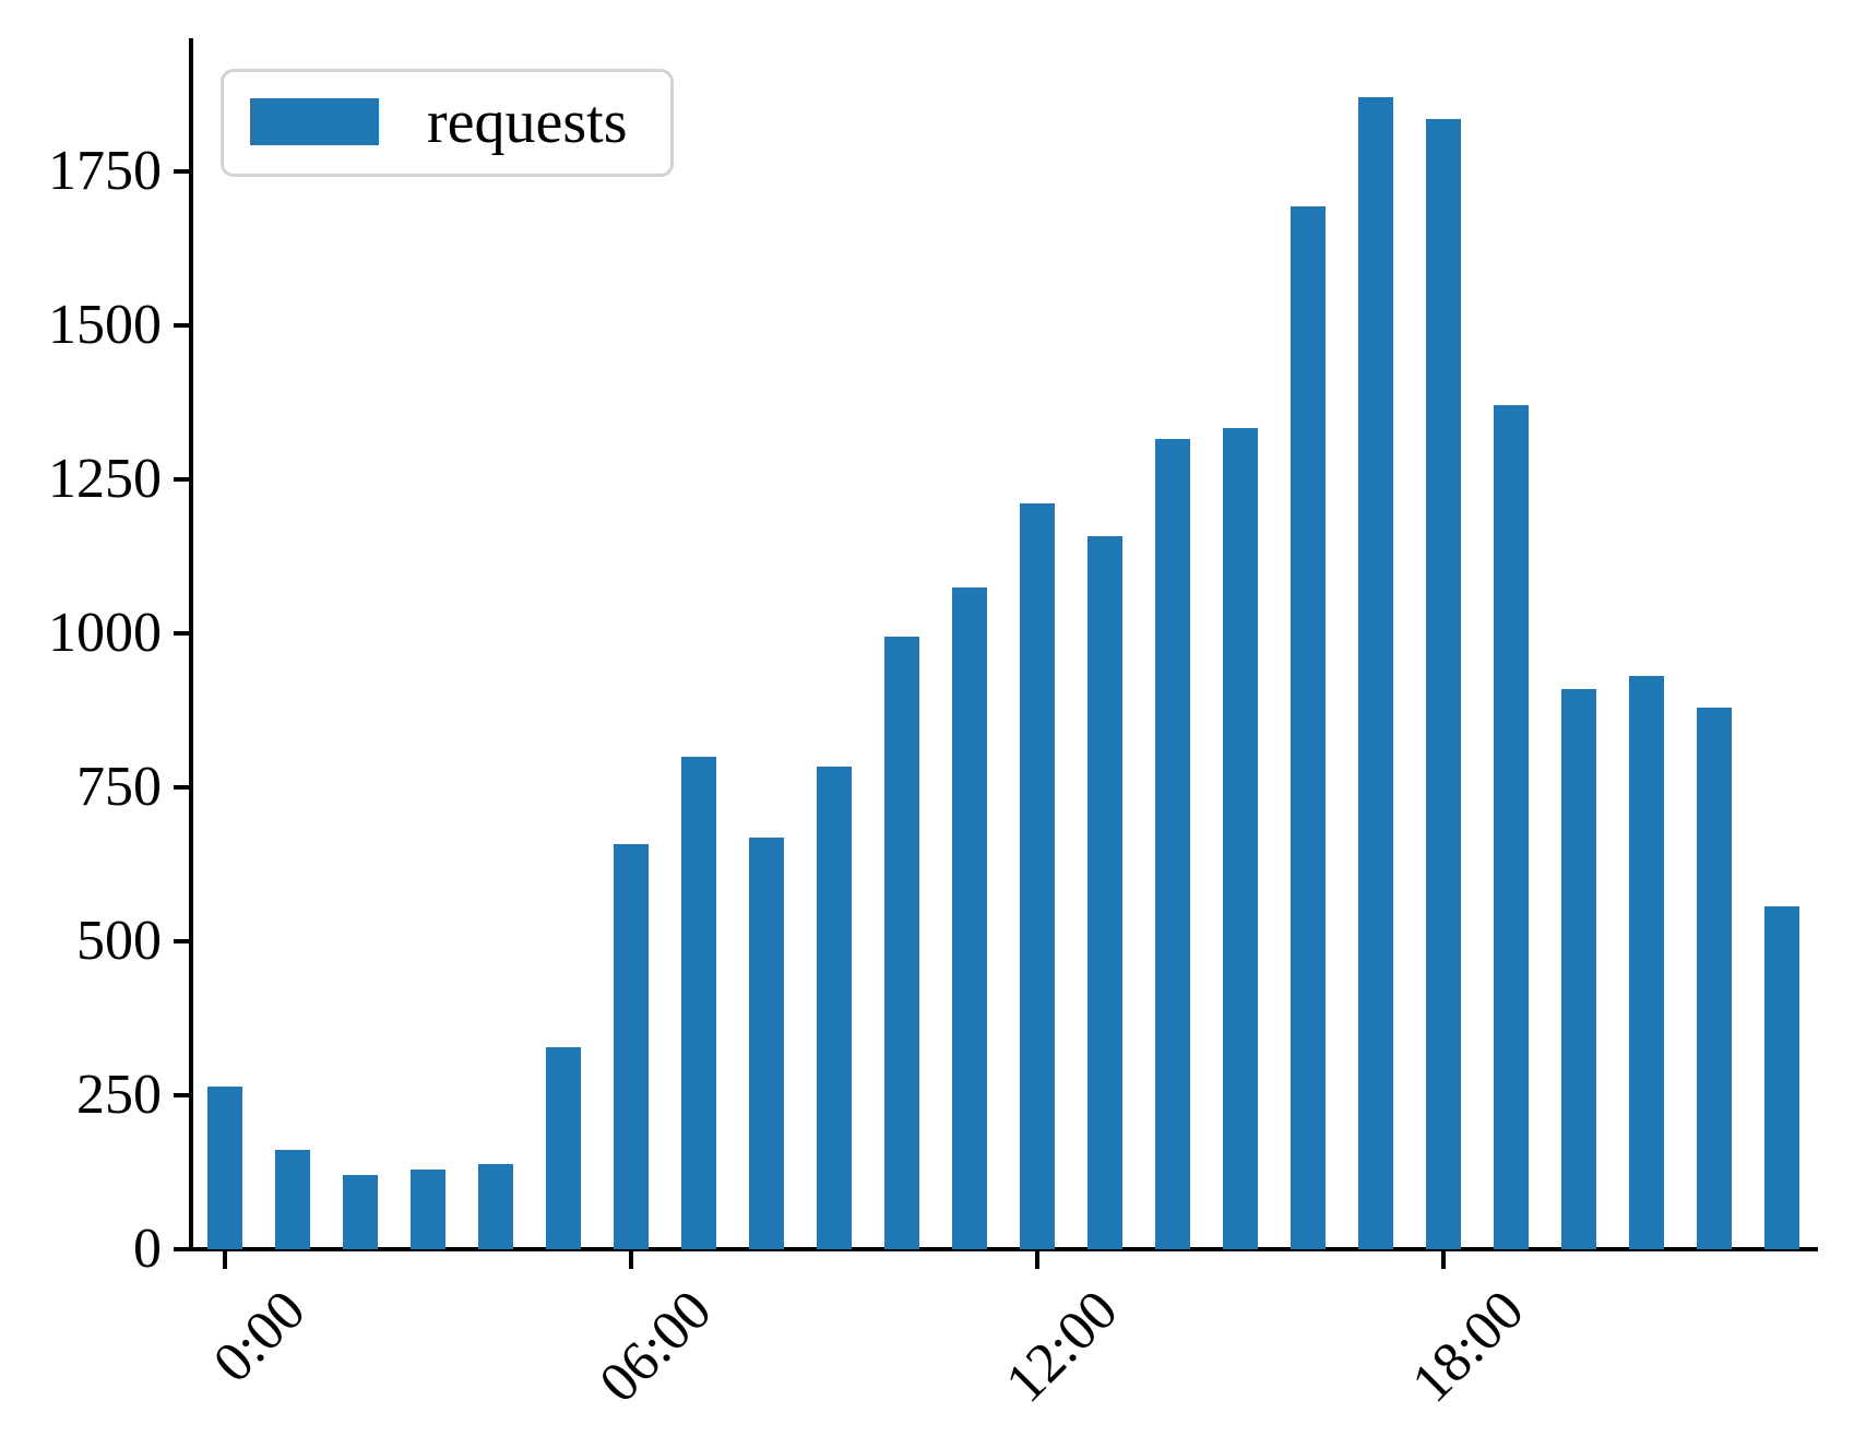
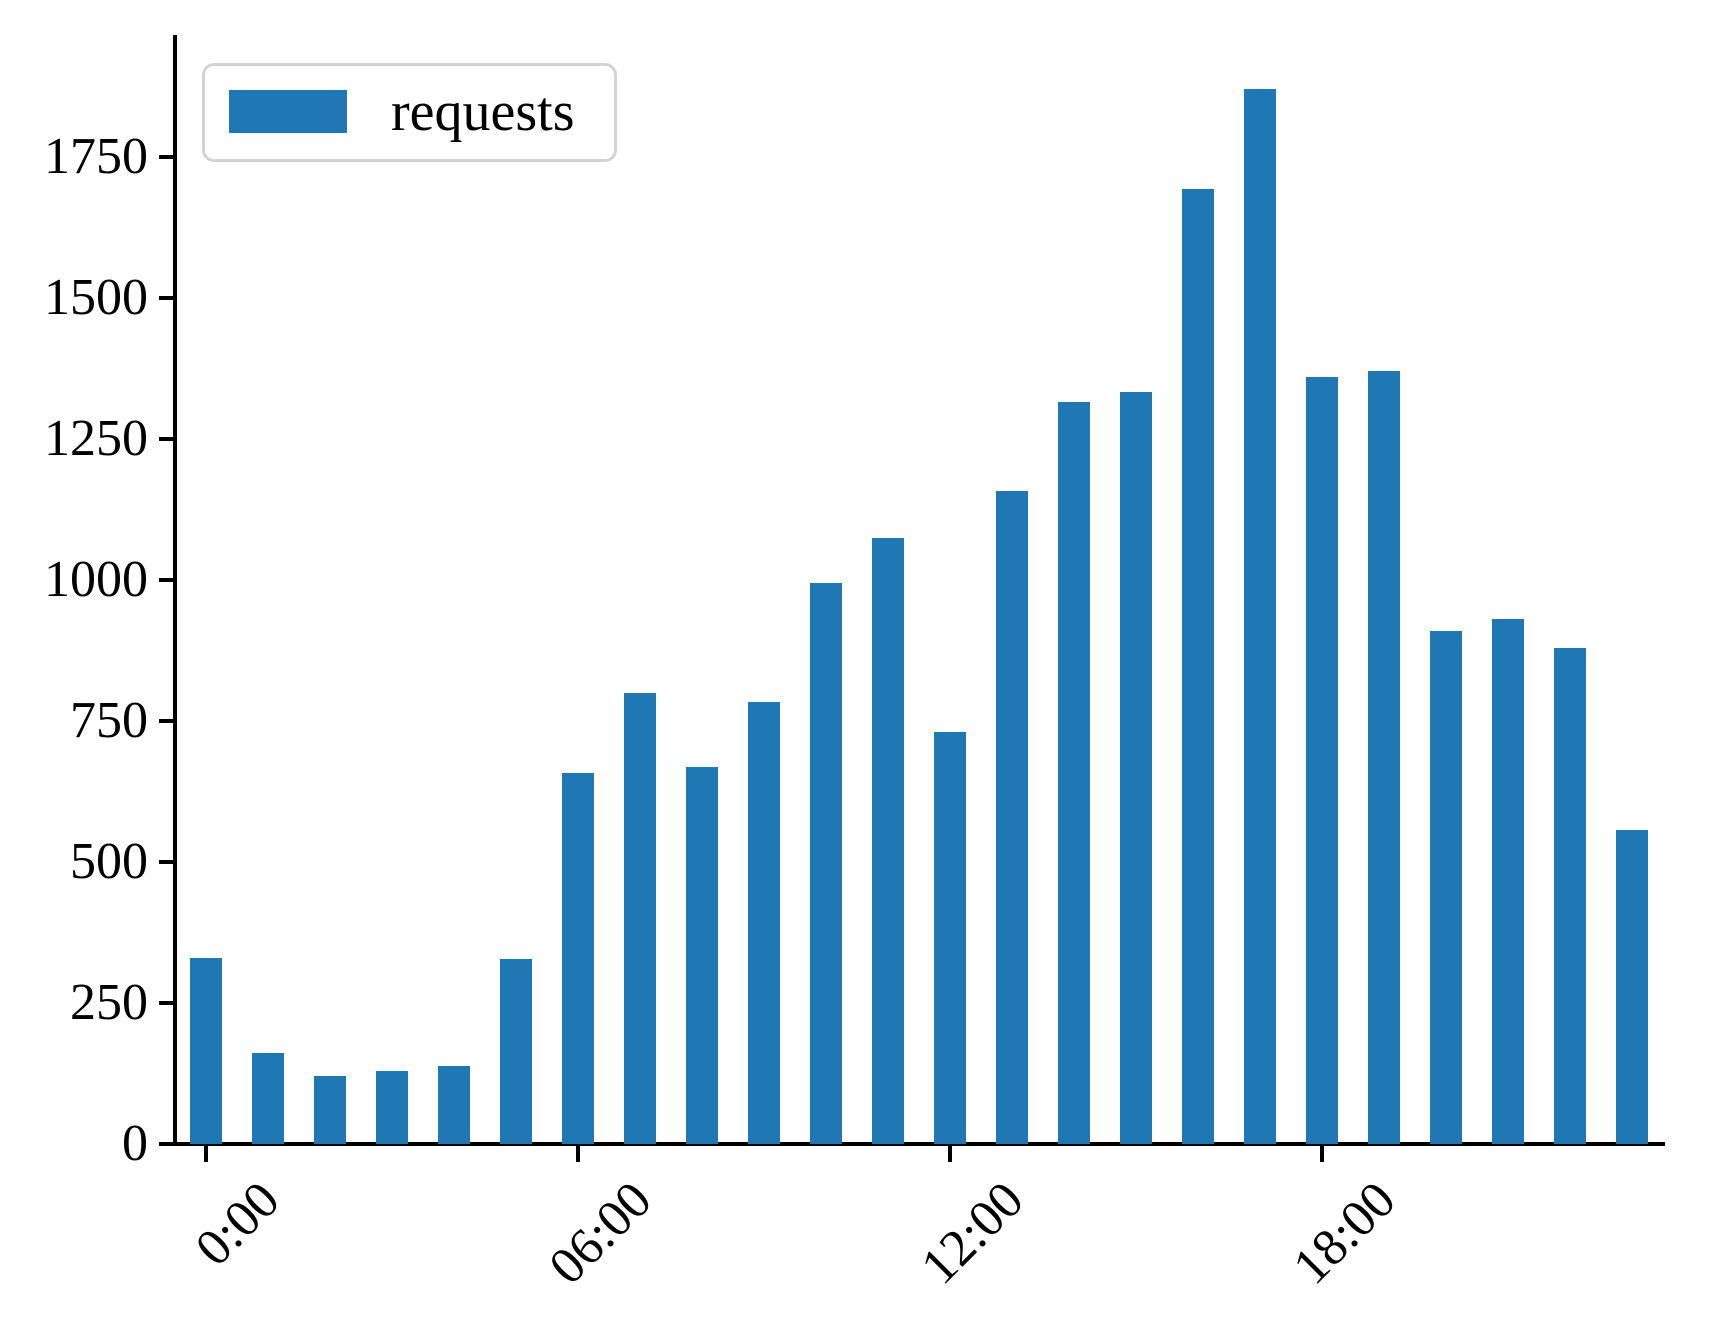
0:00: 260 -> 330
12:00: 1210 -> 730
18:00: 1840 -> 1360
